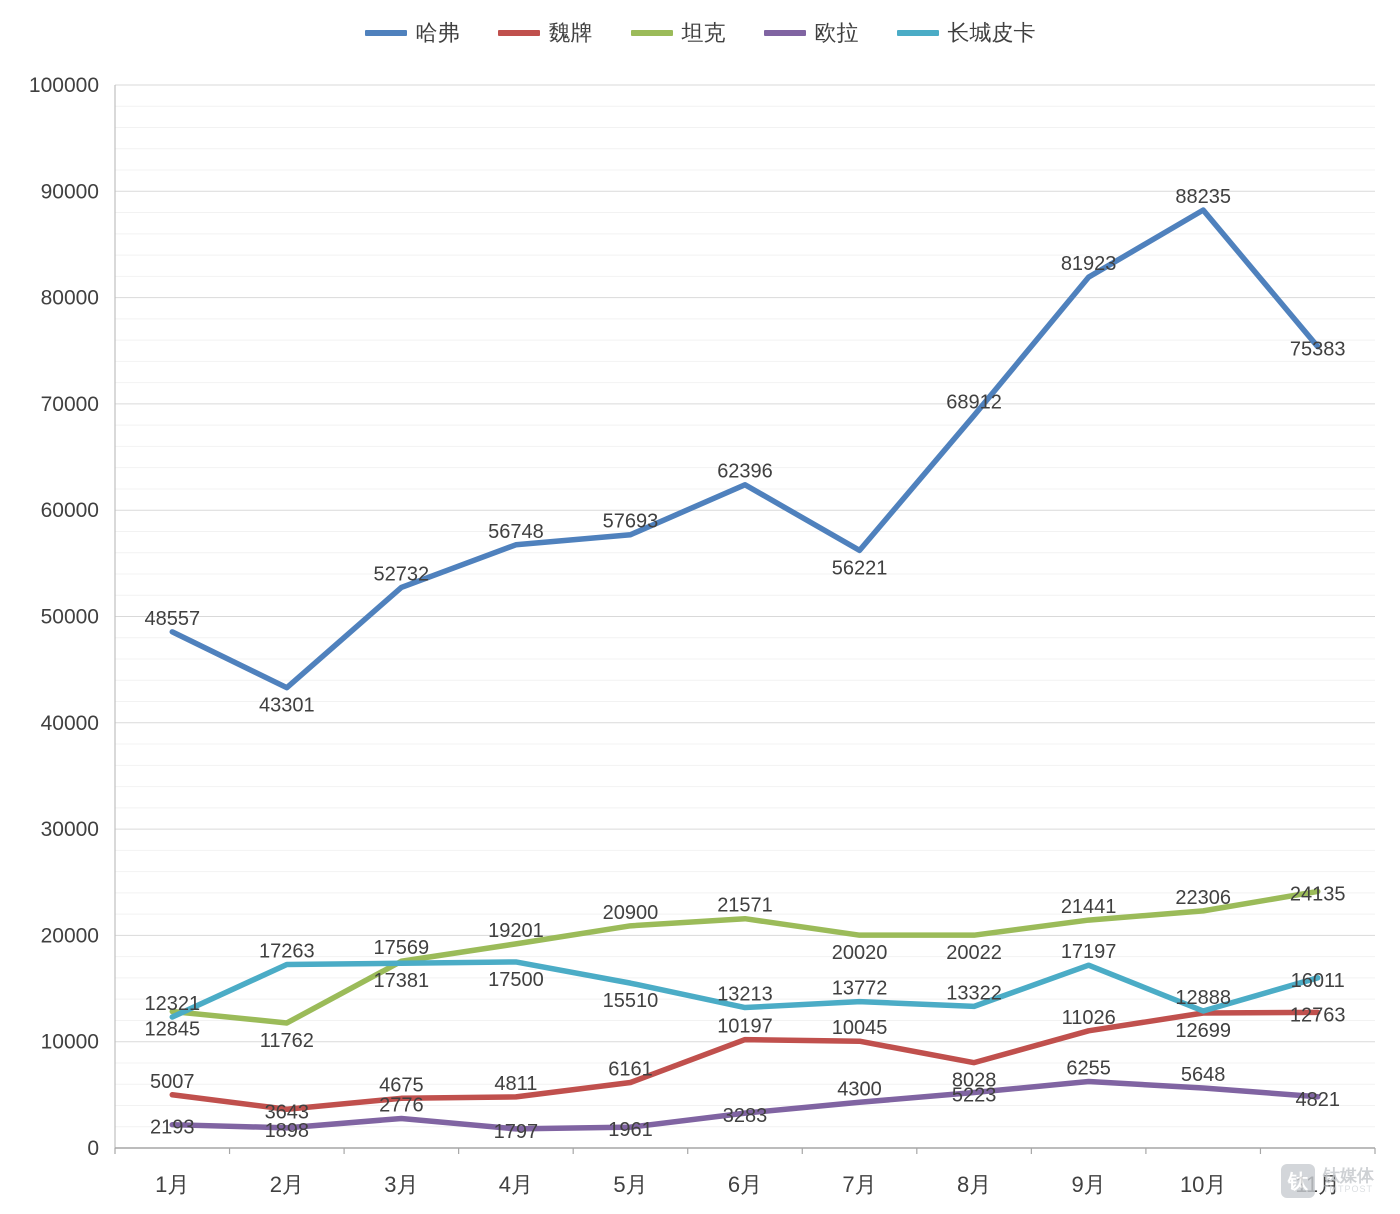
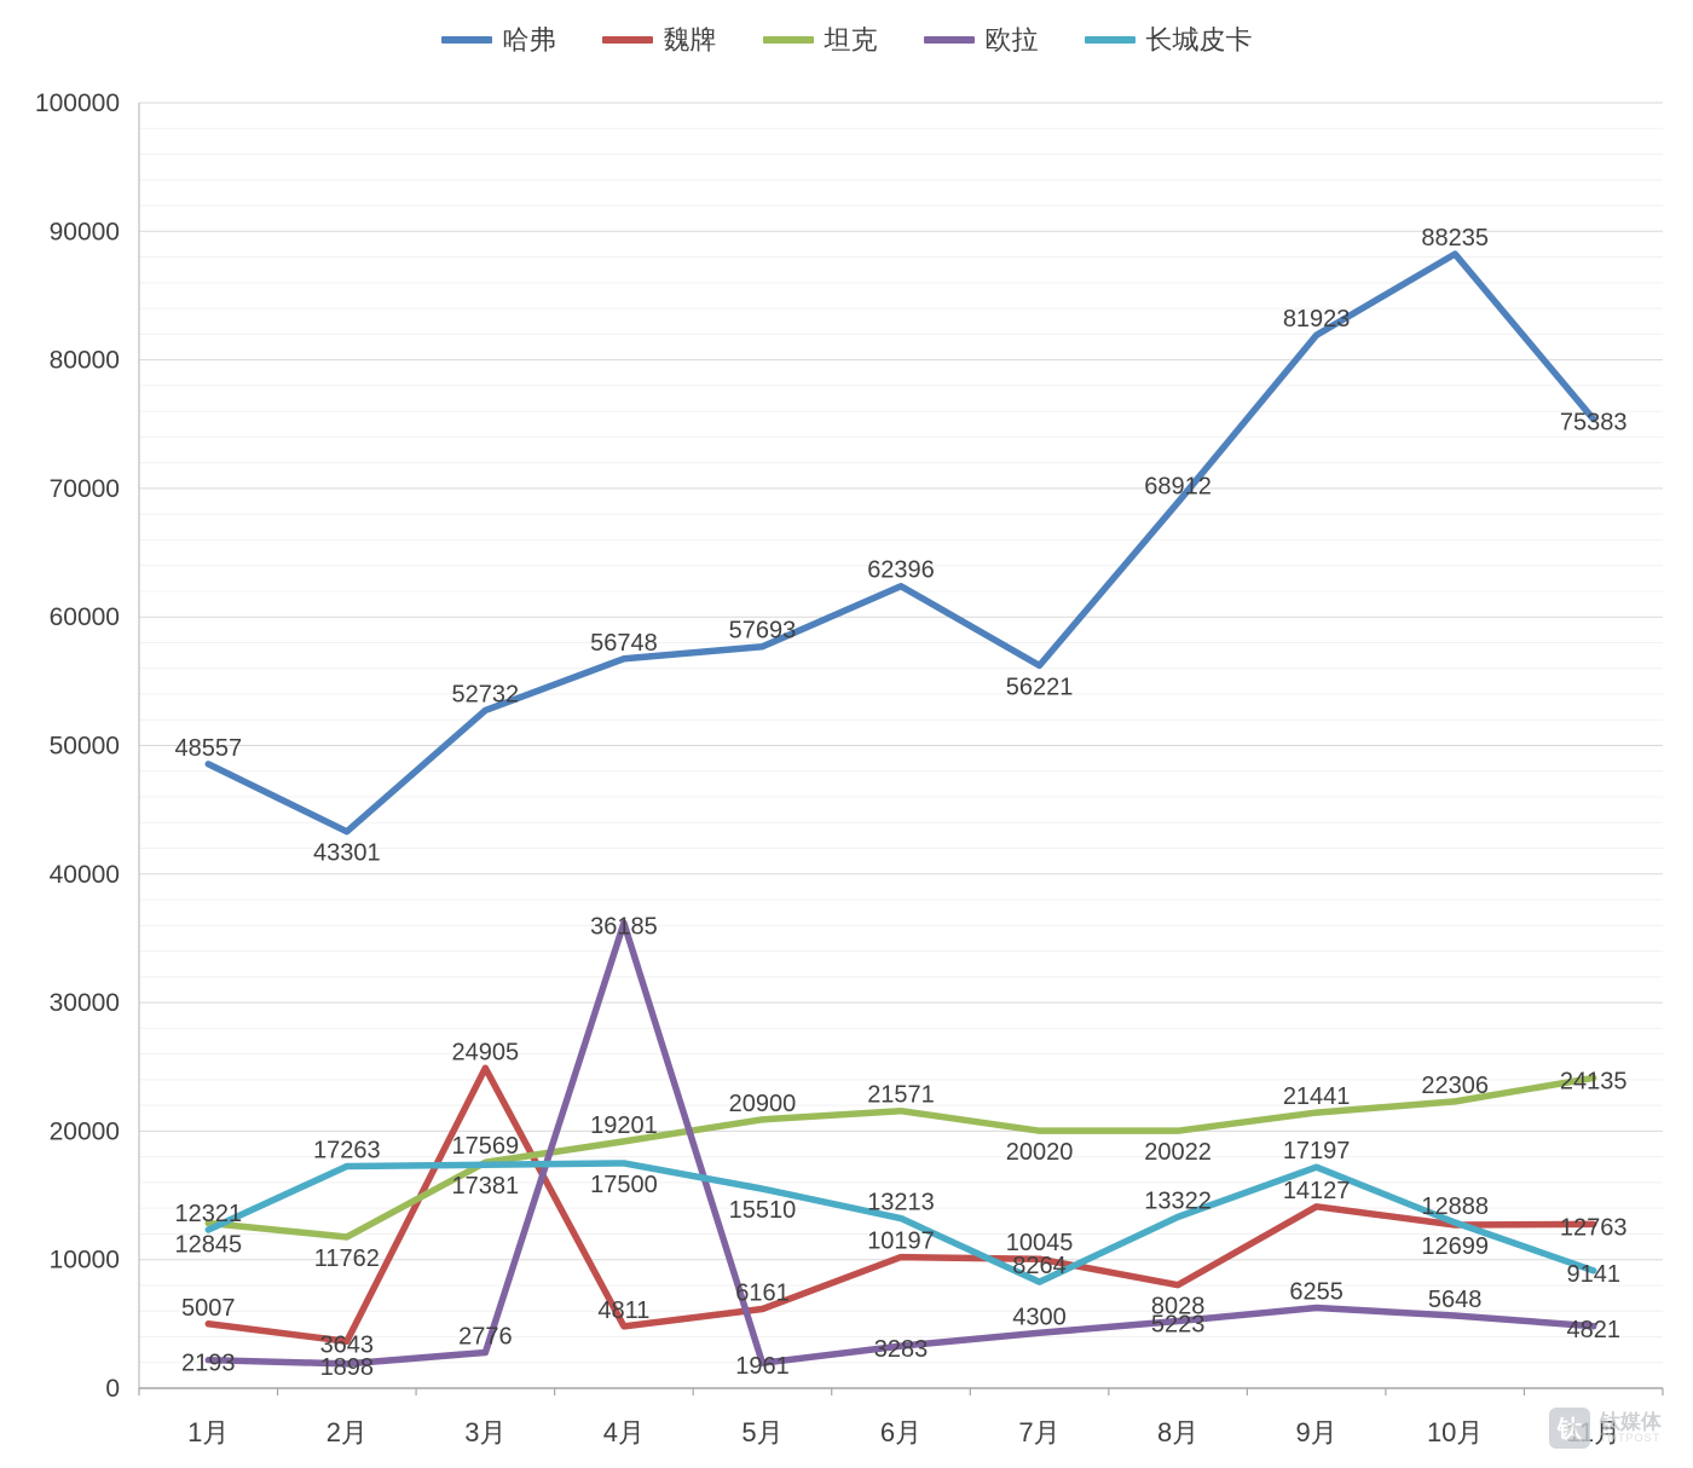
魏牌/3月: 4675 -> 24905
欧拉/4月: 1797 -> 36185
长城皮卡/7月: 13772 -> 8264
魏牌/9月: 11026 -> 14127
长城皮卡/11月: 16011 -> 9141
